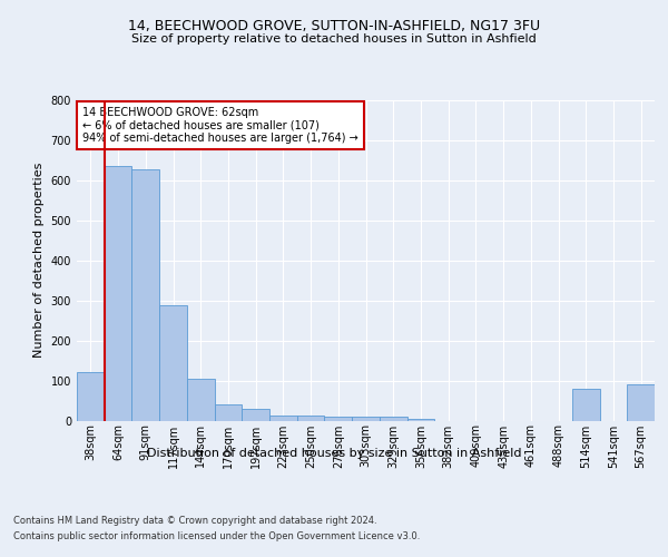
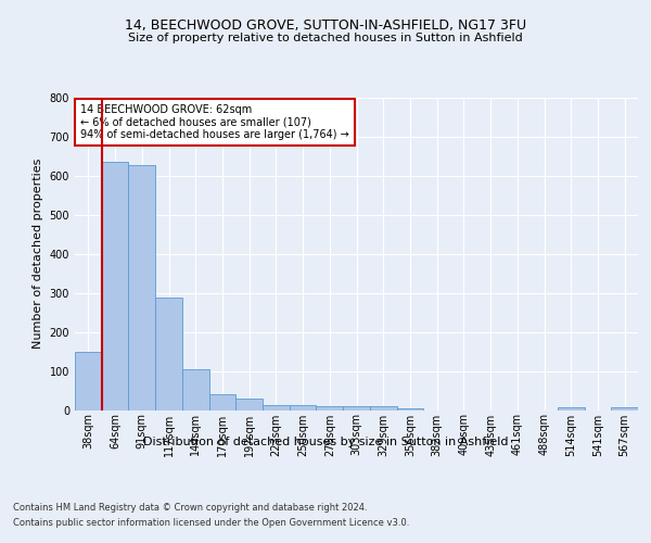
38sqm: 120 -> 148
514sqm: 80 -> 8
567sqm: 90 -> 8
